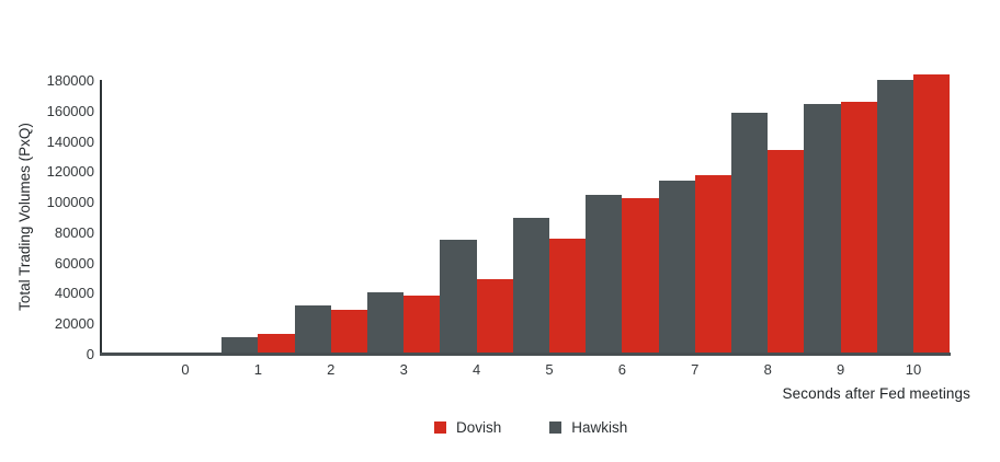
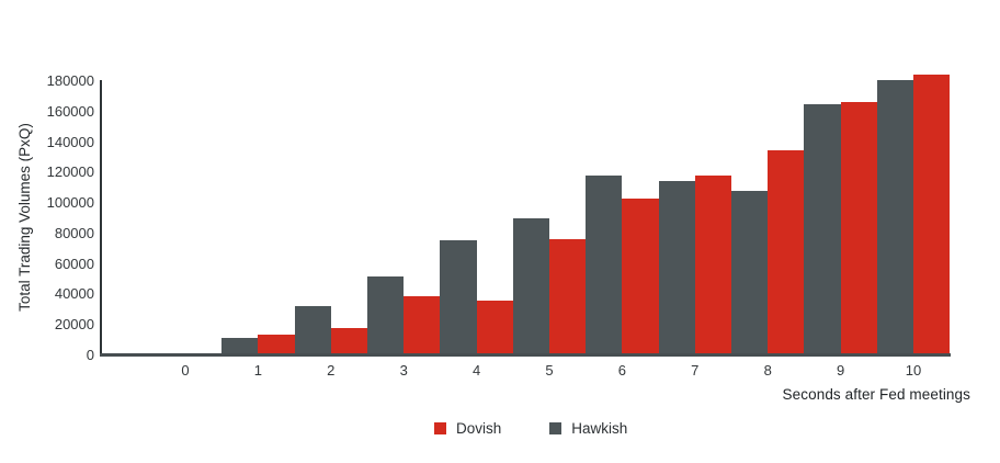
Dovish/2: 30000 -> 18000
Hawkish/3: 41000 -> 52000
Dovish/4: 50000 -> 36000
Hawkish/6: 105000 -> 118000
Hawkish/8: 159000 -> 108000
